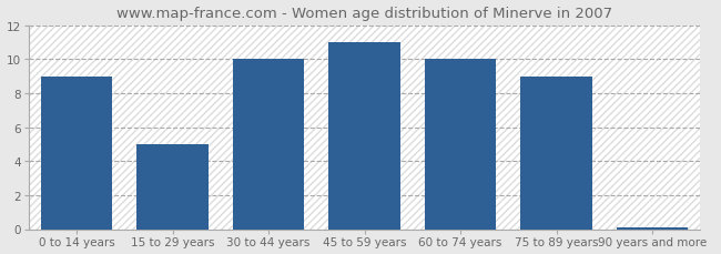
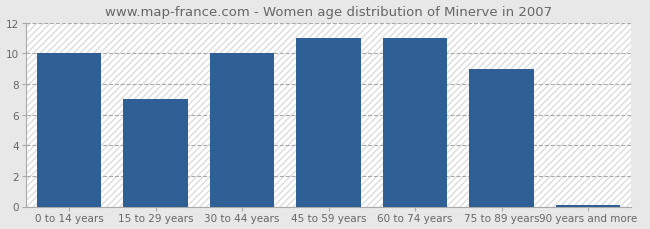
0 to 14 years: 9.0 -> 10.0
15 to 29 years: 5.0 -> 7.0
60 to 74 years: 10.0 -> 11.0
